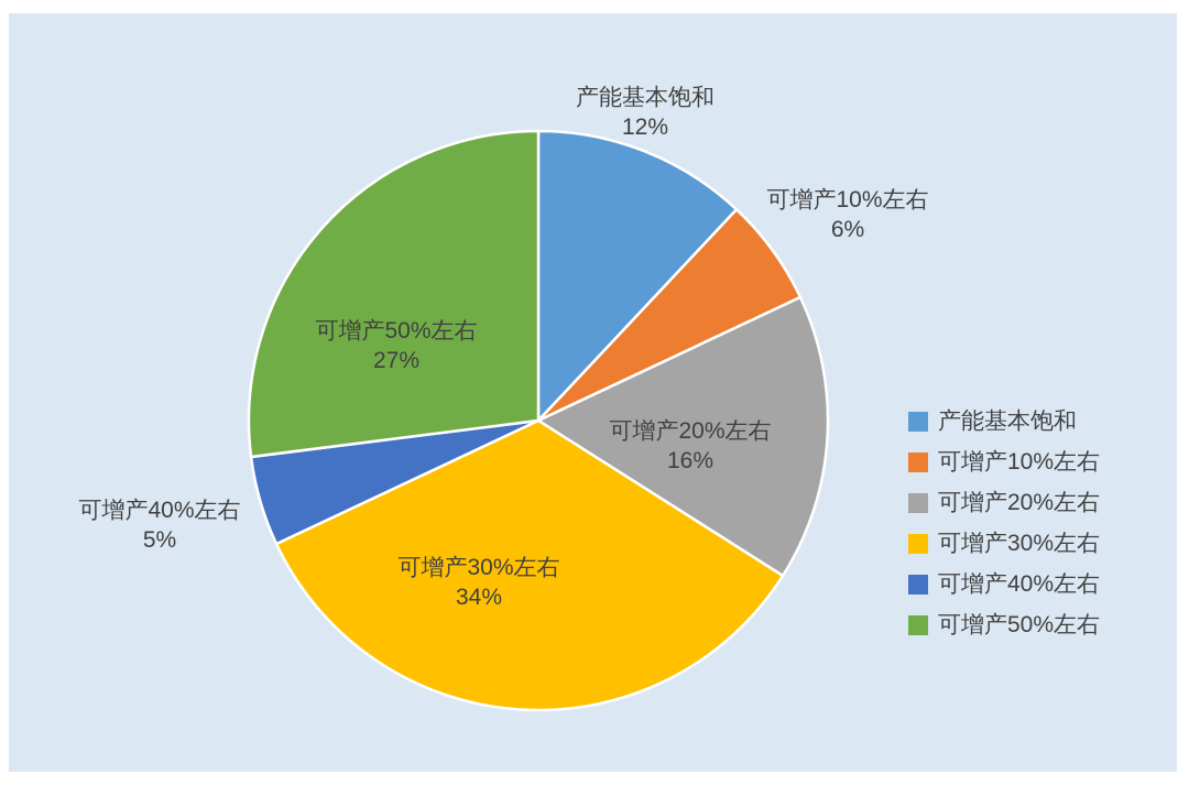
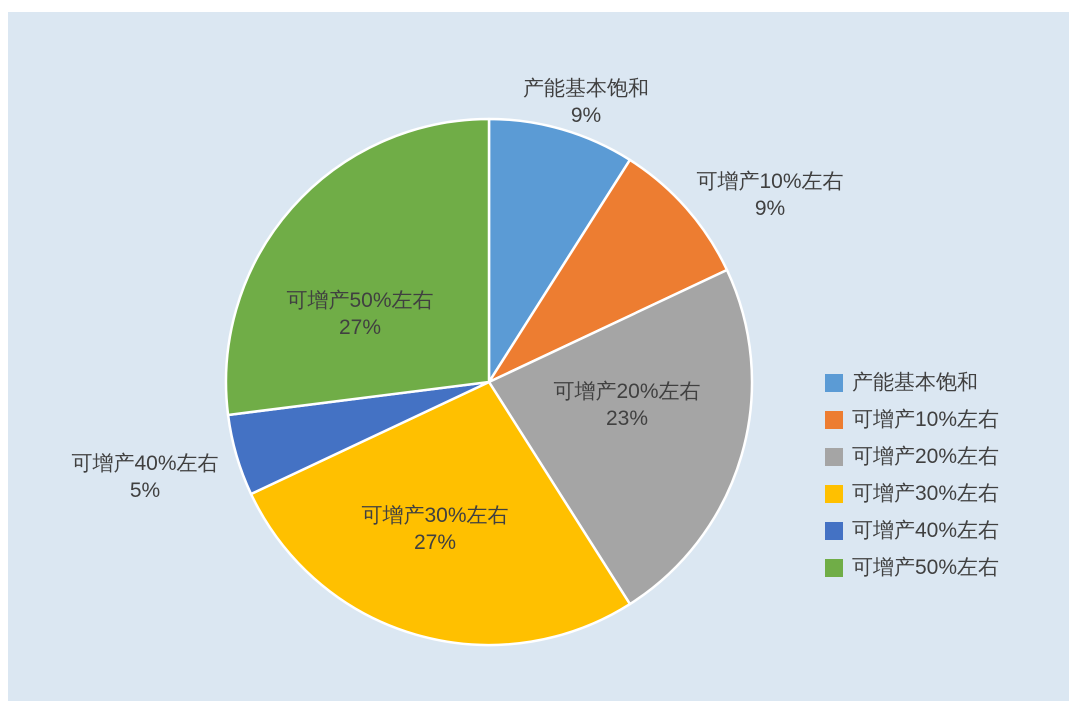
产能基本饱和: 12% -> 9%
可增产10%左右: 6% -> 9%
可增产20%左右: 16% -> 23%
可增产30%左右: 34% -> 27%
